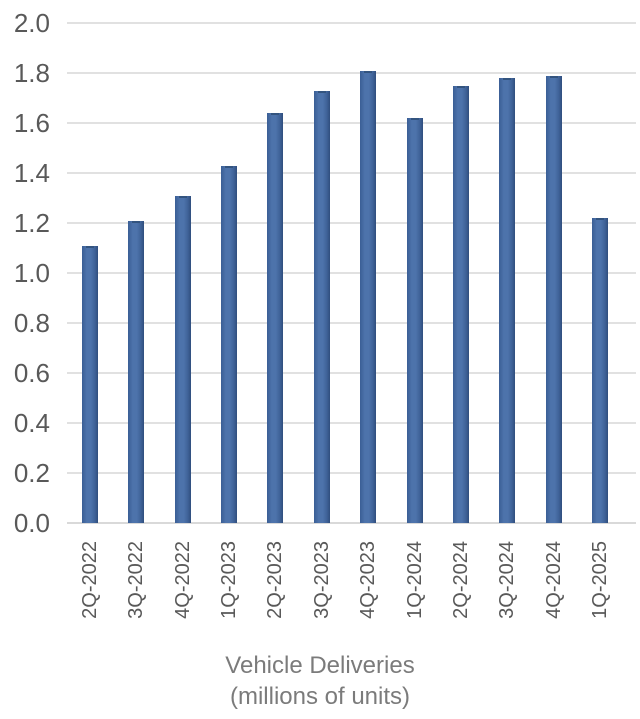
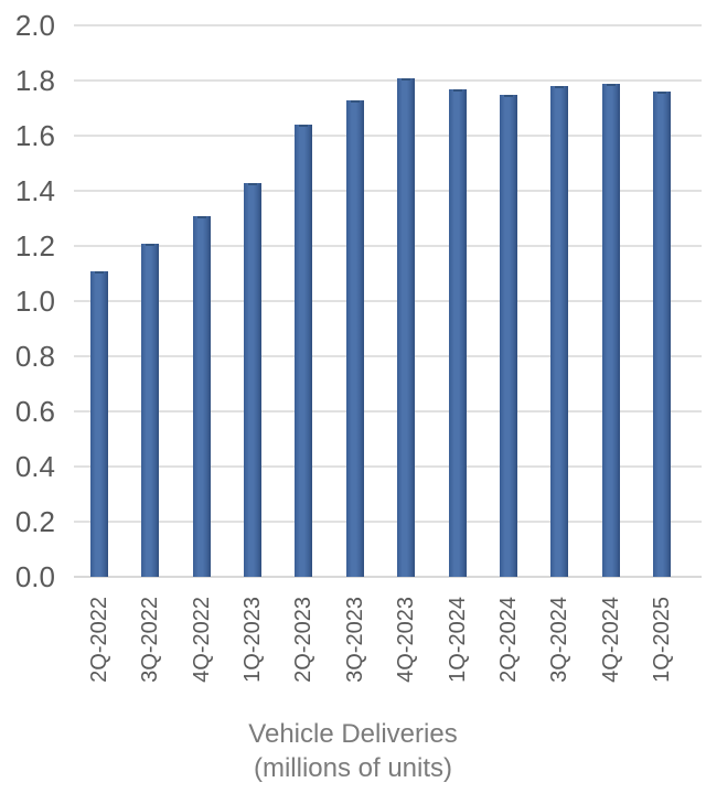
1Q-2024: 1.62 -> 1.77
1Q-2025: 1.22 -> 1.76
